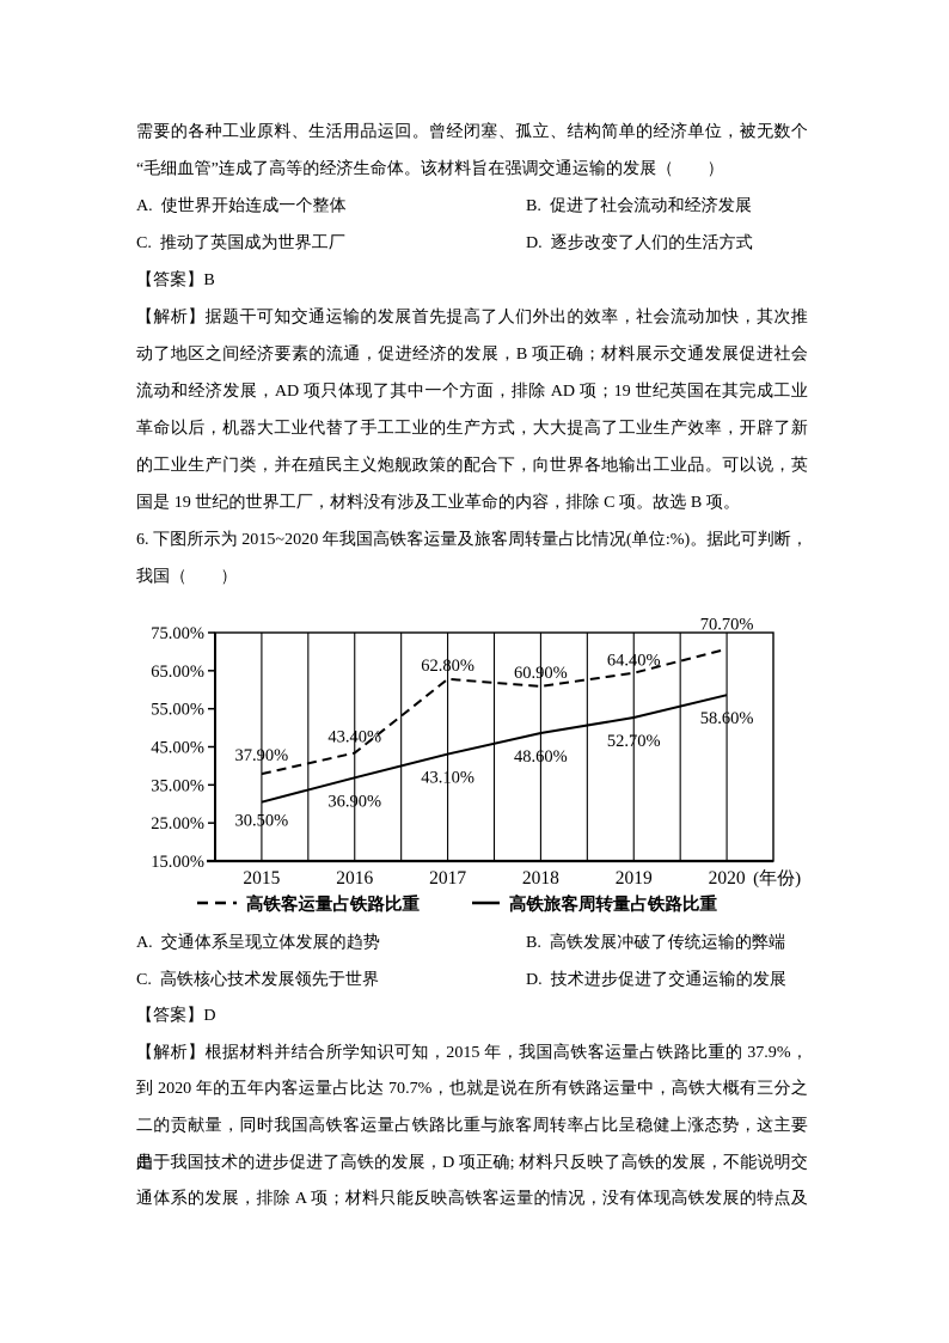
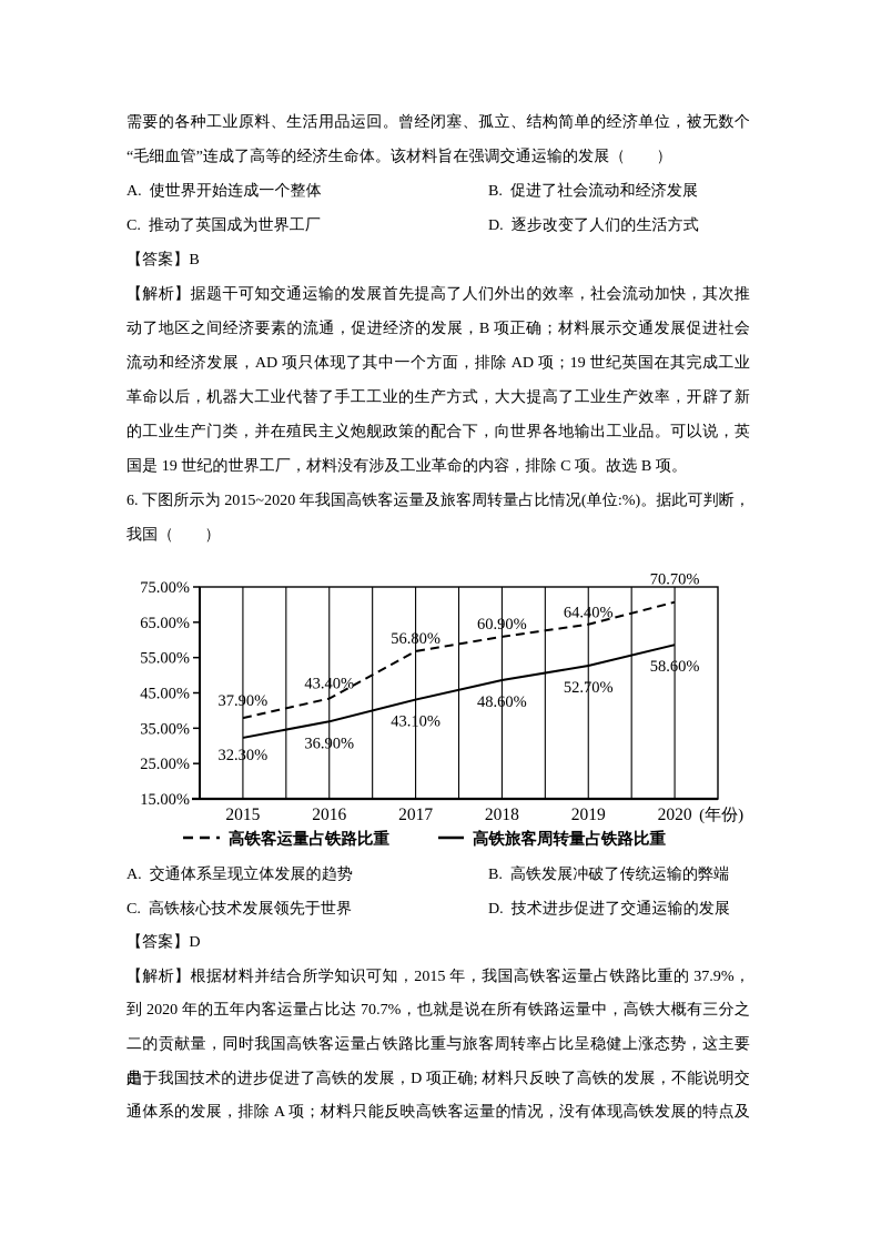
高铁旅客周转量占铁路比重/2015: 30.50% -> 32.30%
高铁客运量占铁路比重/2017: 62.80% -> 56.80%
